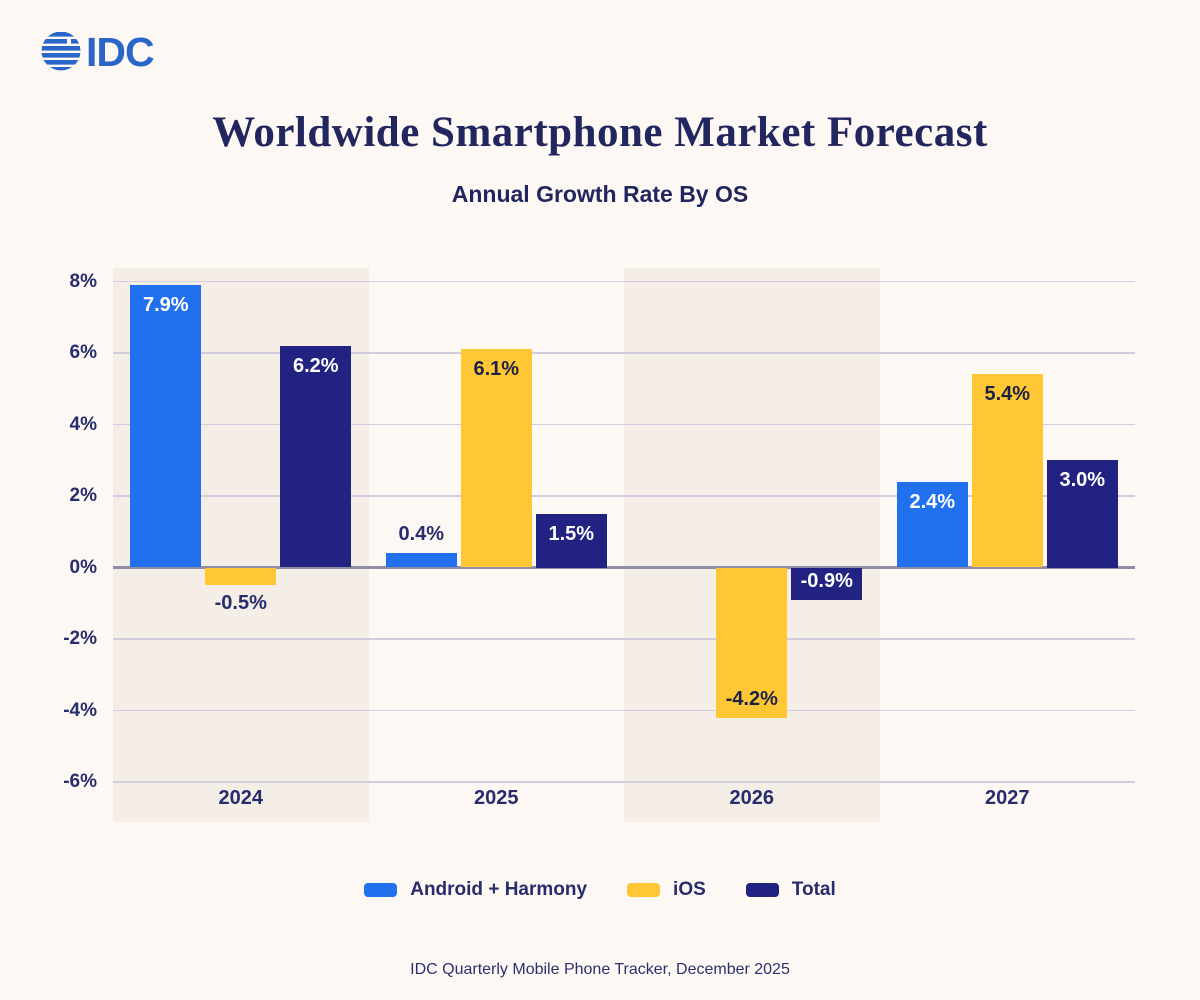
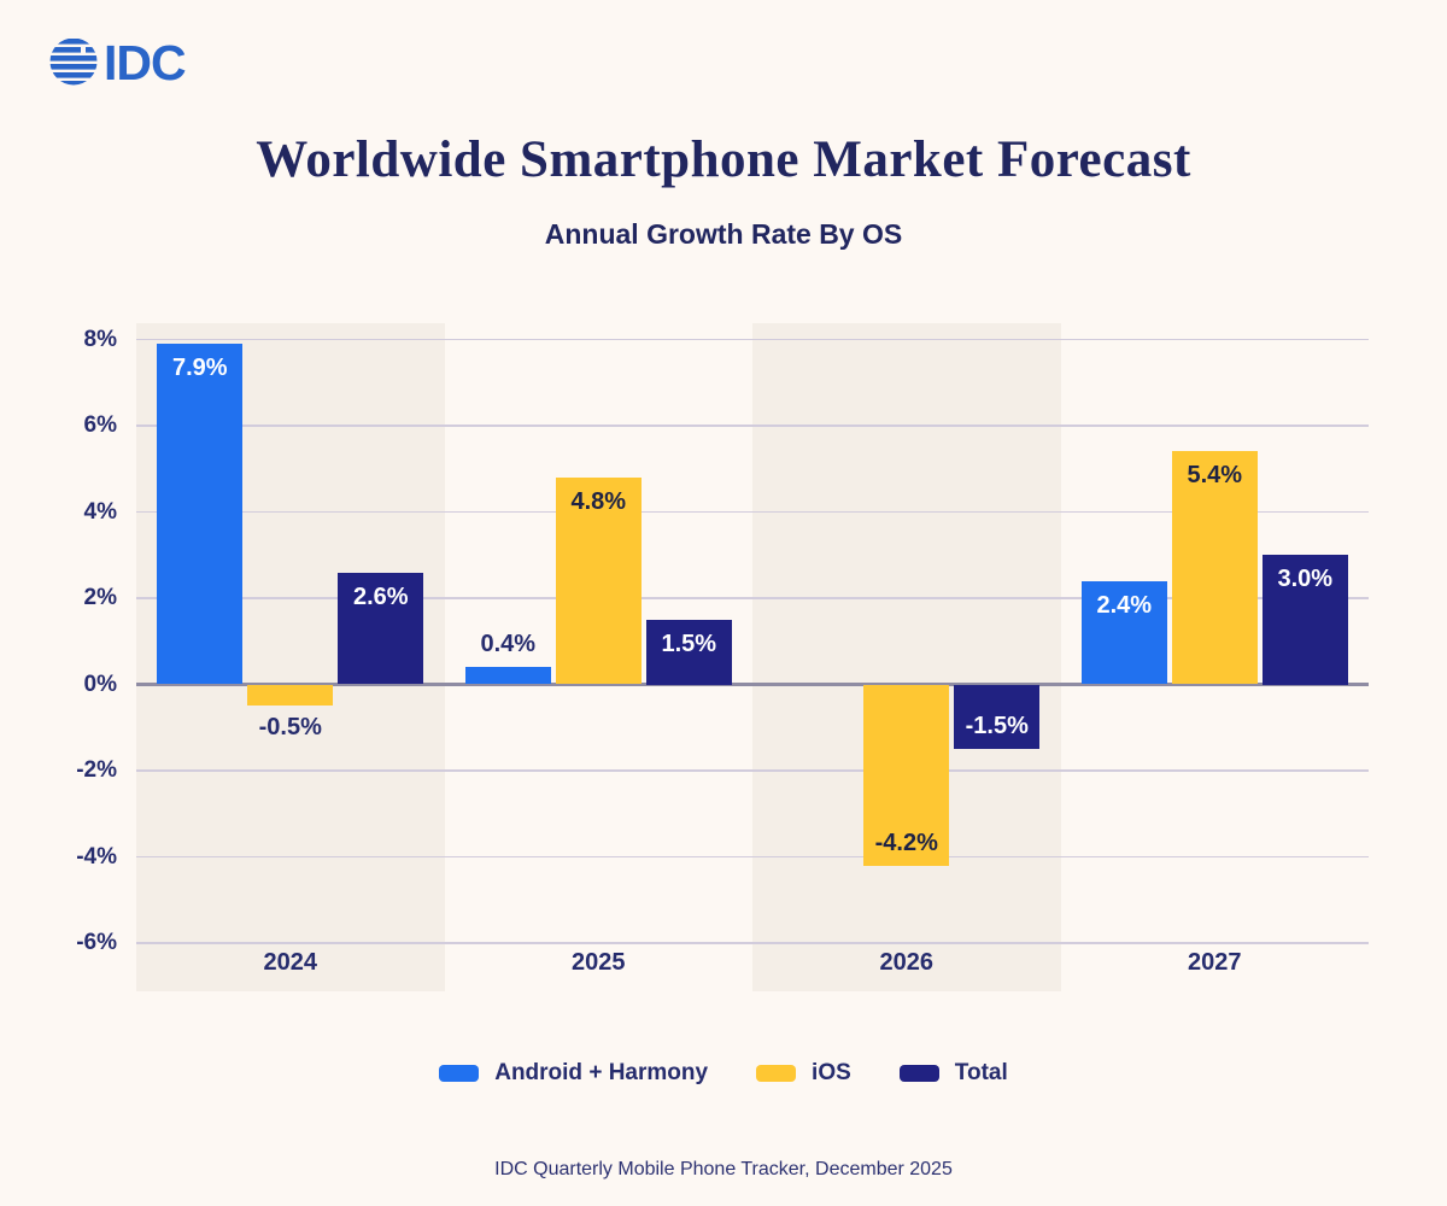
Total/2024: 6.2% -> 2.6%
iOS/2025: 6.1% -> 4.8%
Total/2026: -0.9% -> -1.5%
